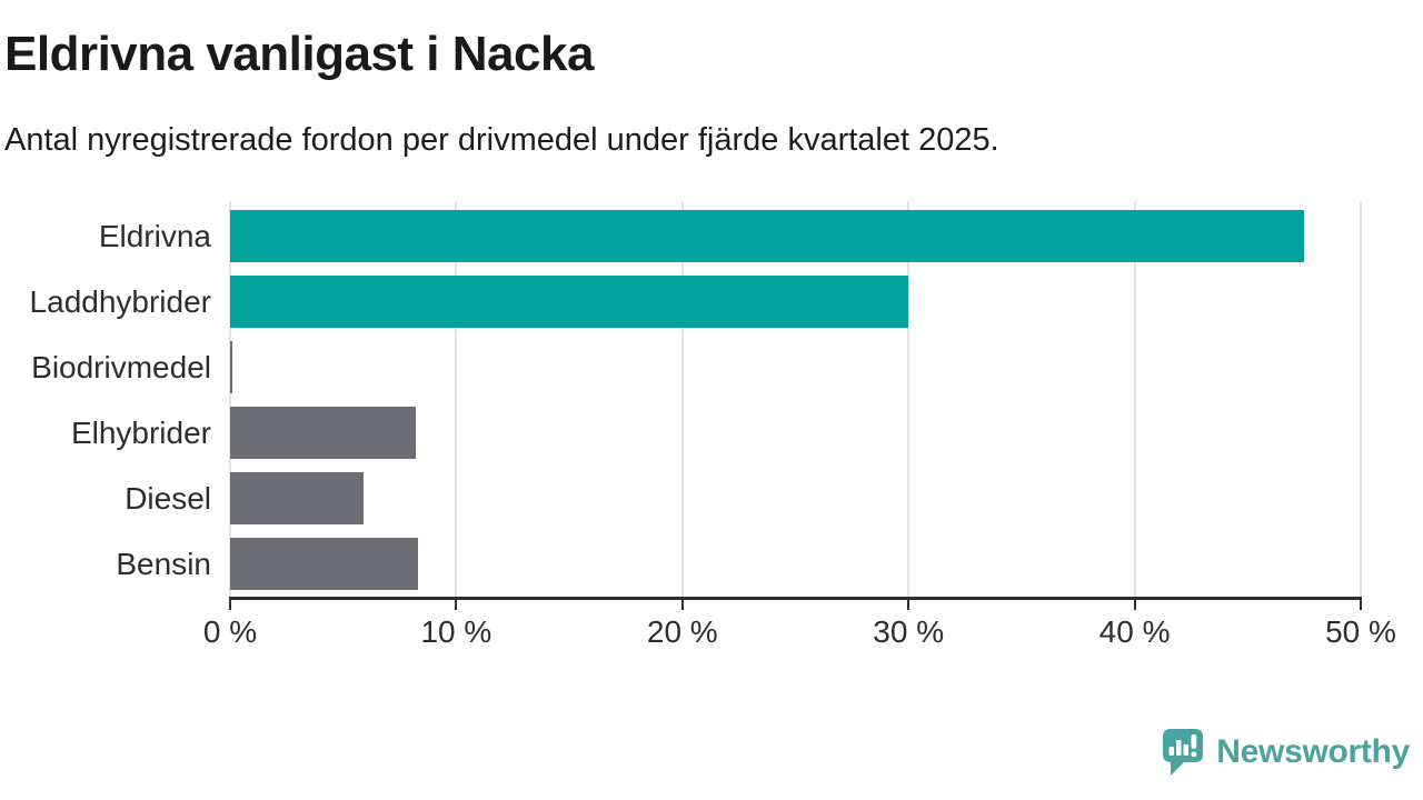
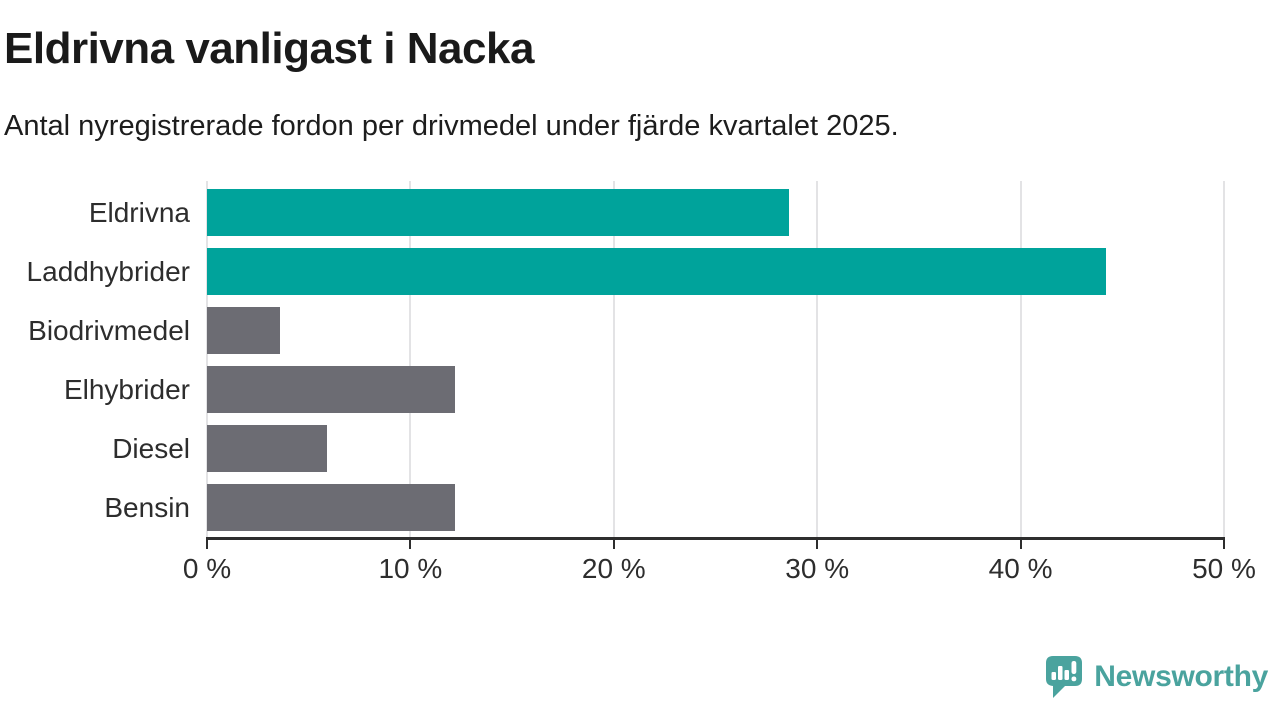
Eldrivna: 47.5% -> 28.6%
Laddhybrider: 30.0% -> 44.2%
Biodrivmedel: 0.1% -> 3.6%
Elhybrider: 8.2% -> 12.2%
Bensin: 8.3% -> 12.2%
